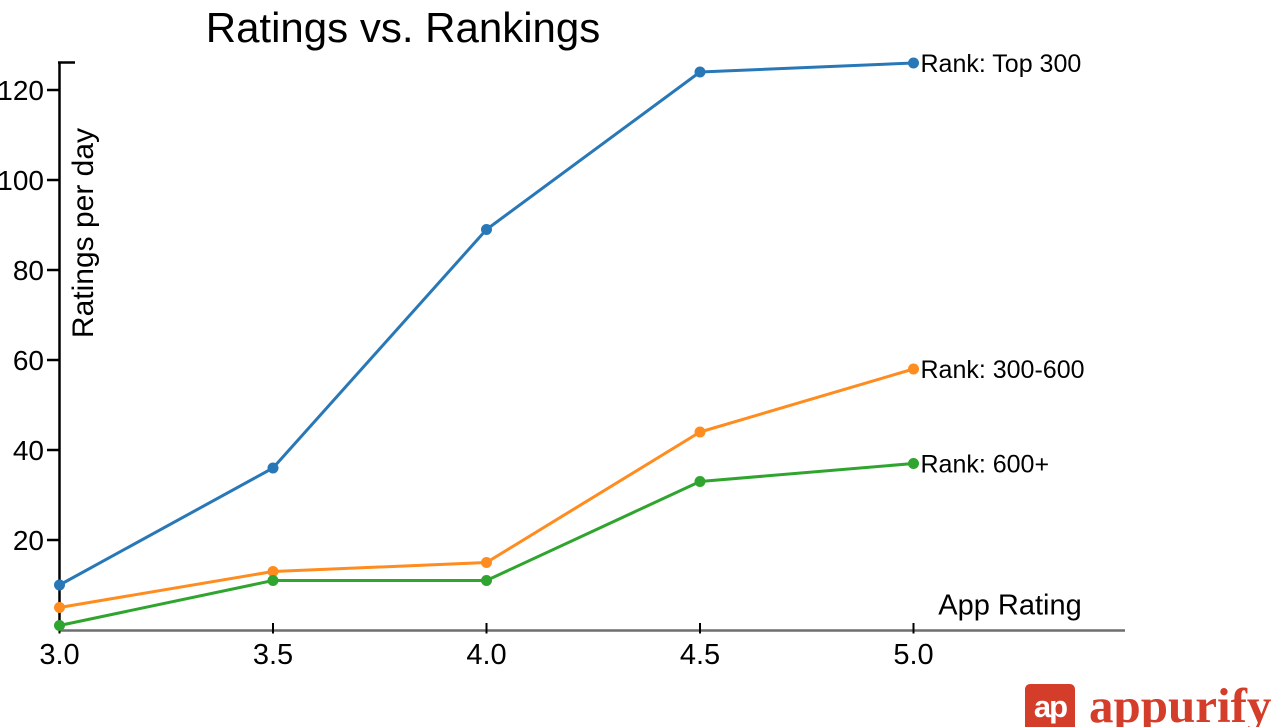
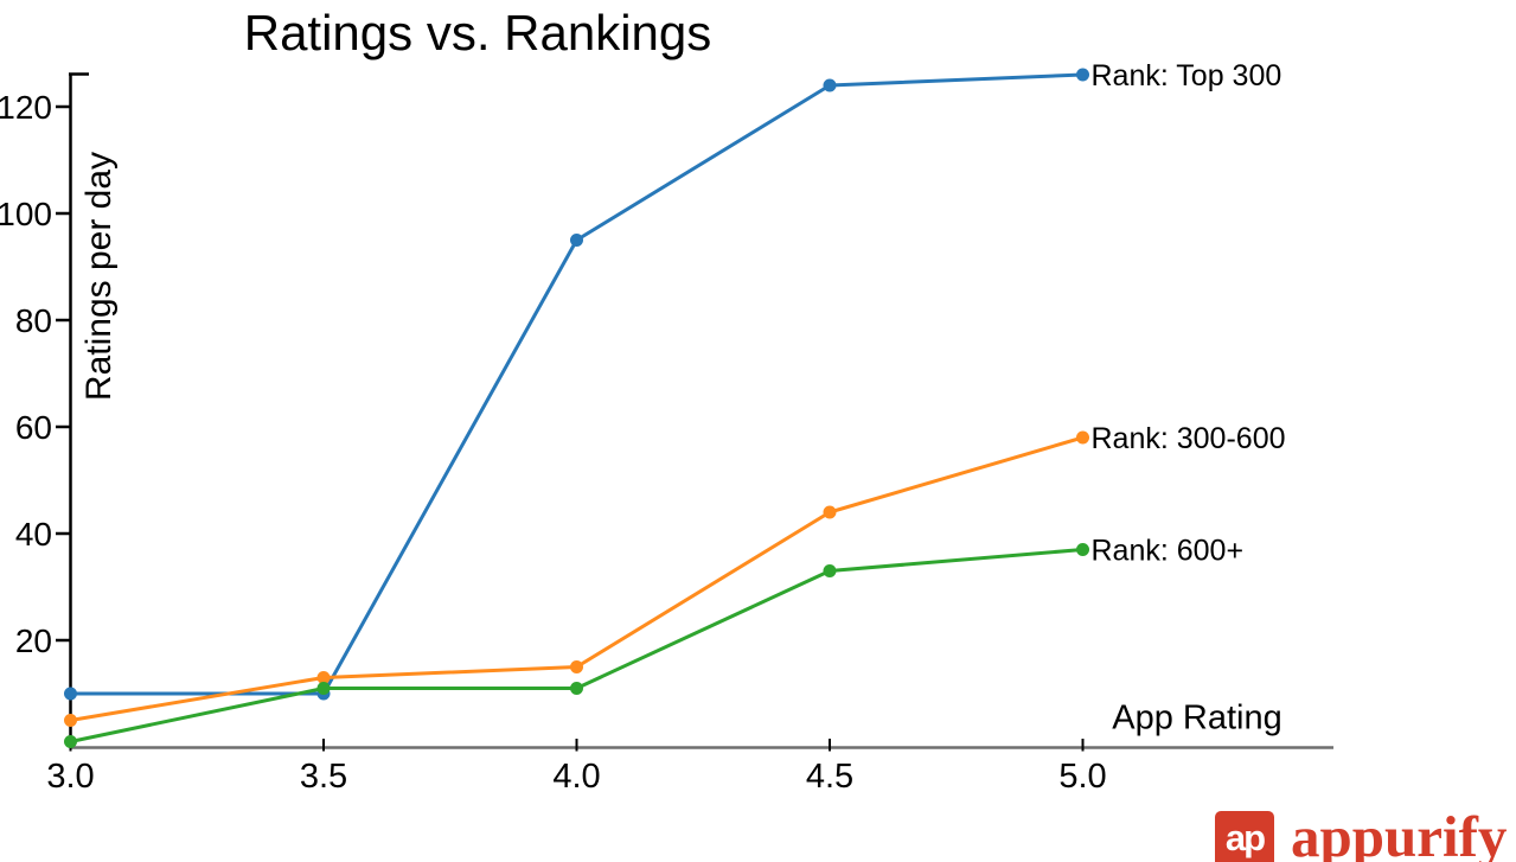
Rank: Top 300/3.5: 36 -> 10
Rank: Top 300/4.0: 89 -> 95
